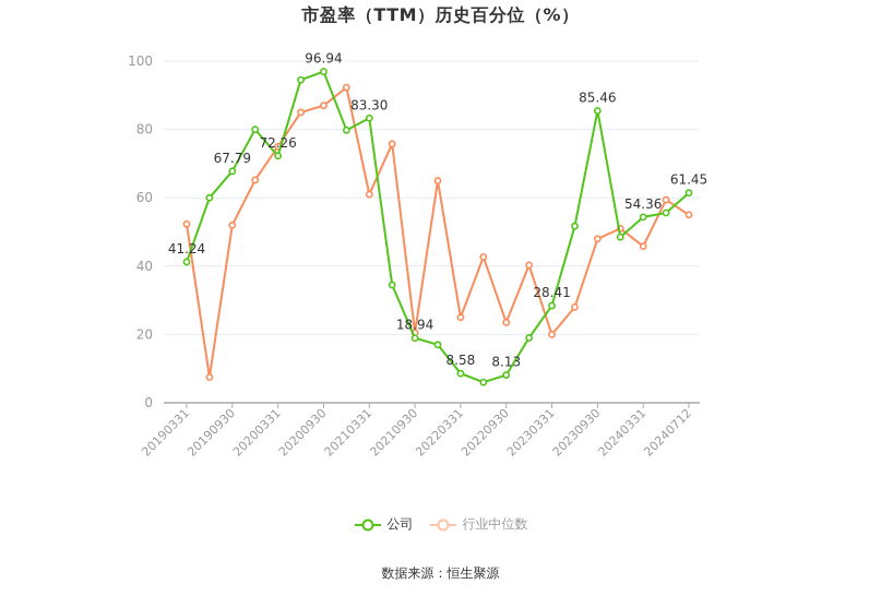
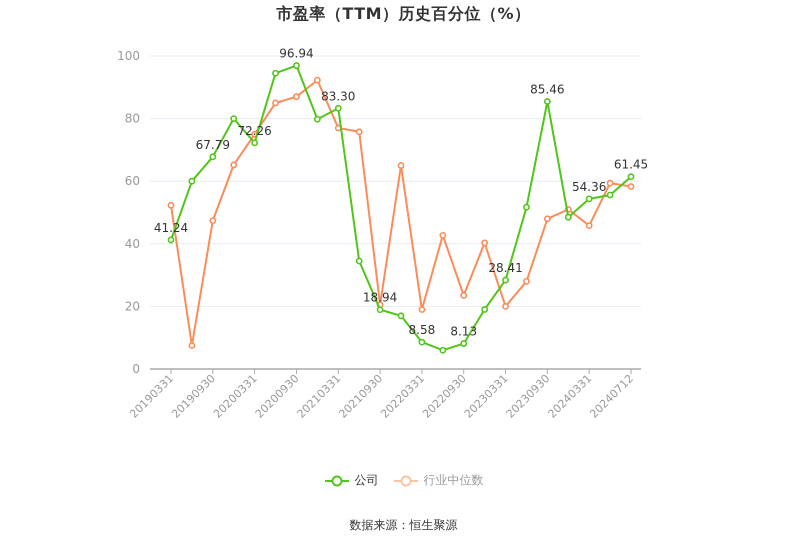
行业中位数/20190930: 52 -> 47
行业中位数/20210331: 61 -> 77
行业中位数/20220331: 25 -> 19
行业中位数/20240712: 55 -> 58
